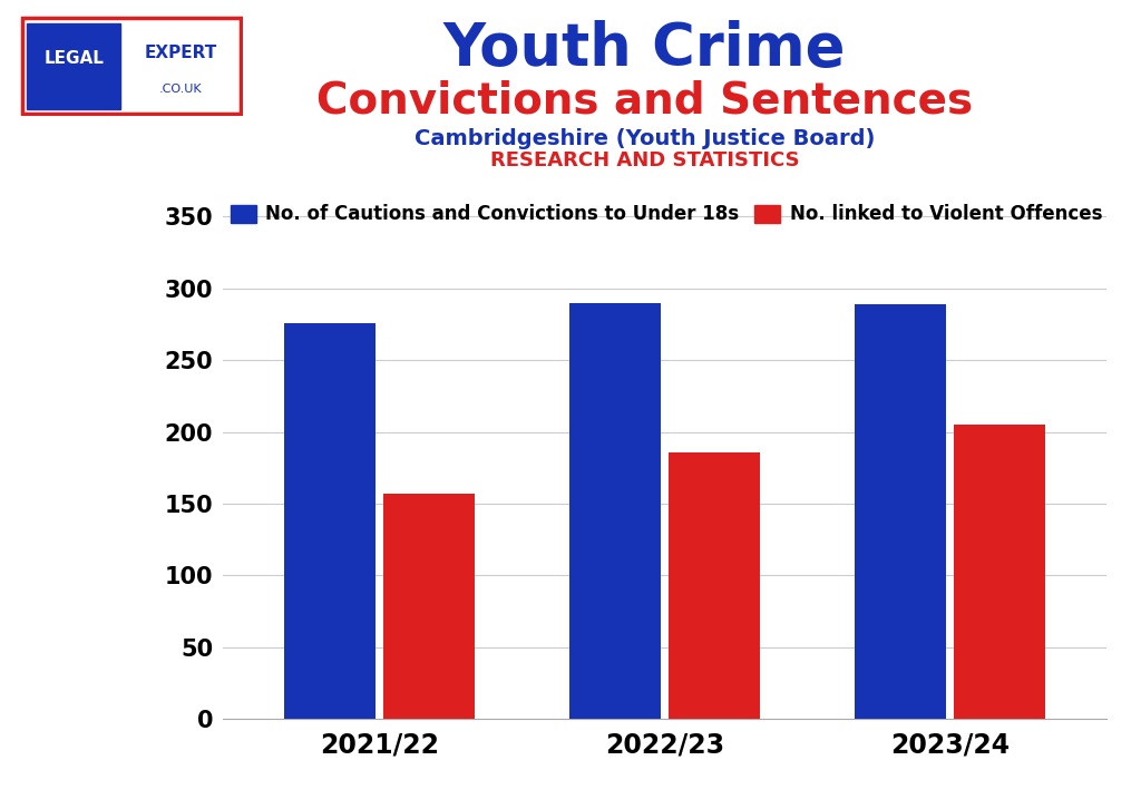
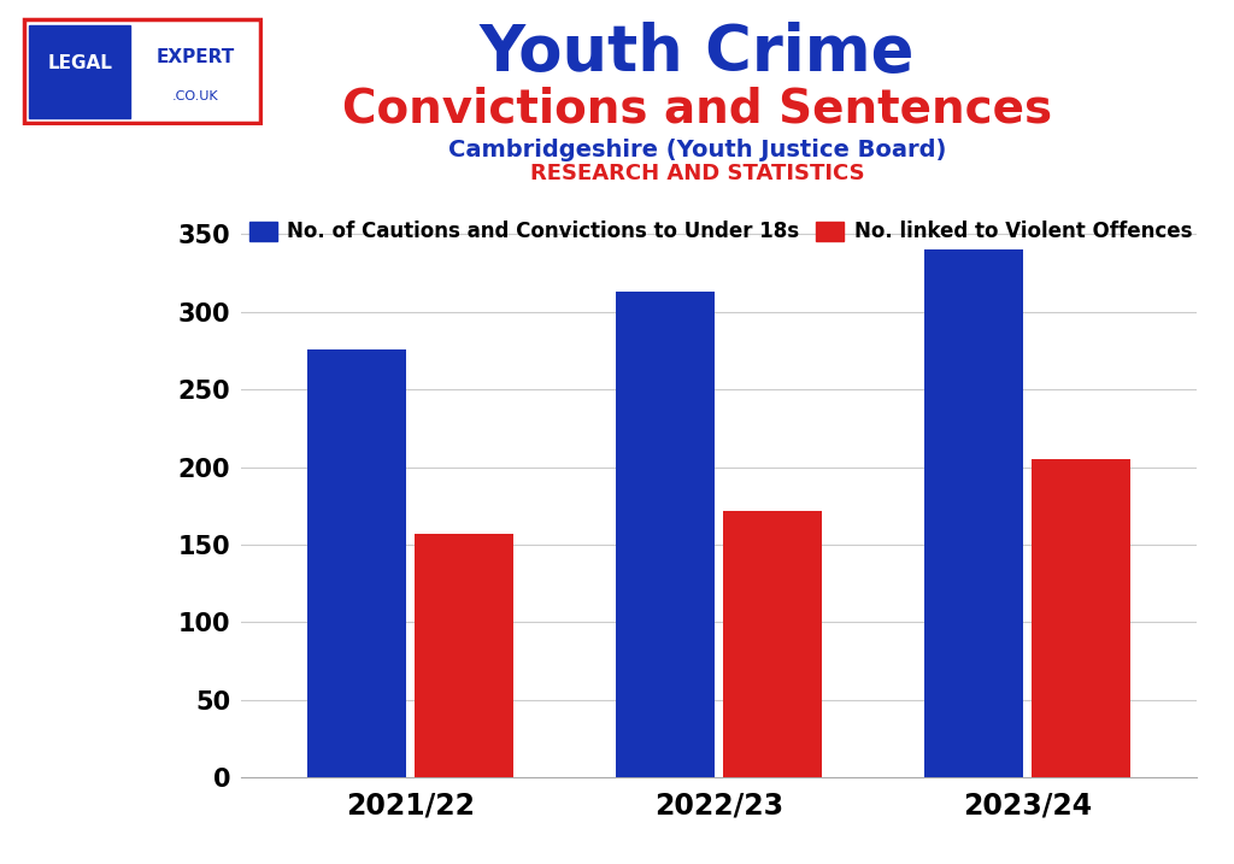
No. of Cautions and Convictions to Under 18s/2022/23: 290 -> 313
No. linked to Violent Offences/2022/23: 186 -> 172
No. of Cautions and Convictions to Under 18s/2023/24: 289 -> 340
